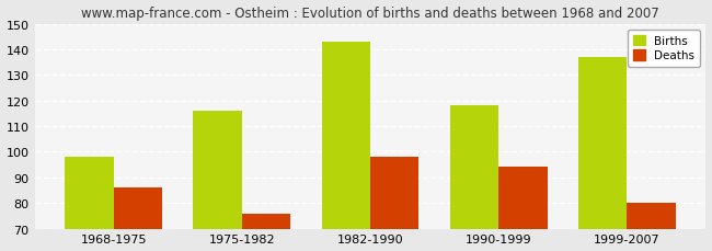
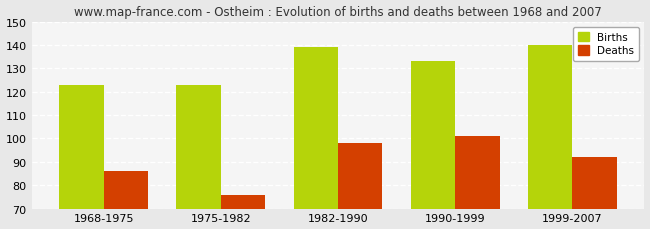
Births/1968-1975: 98 -> 123
Births/1975-1982: 116 -> 123
Births/1982-1990: 143 -> 139
Births/1990-1999: 118 -> 133
Deaths/1990-1999: 94 -> 101
Births/1999-2007: 137 -> 140
Deaths/1999-2007: 80 -> 92
